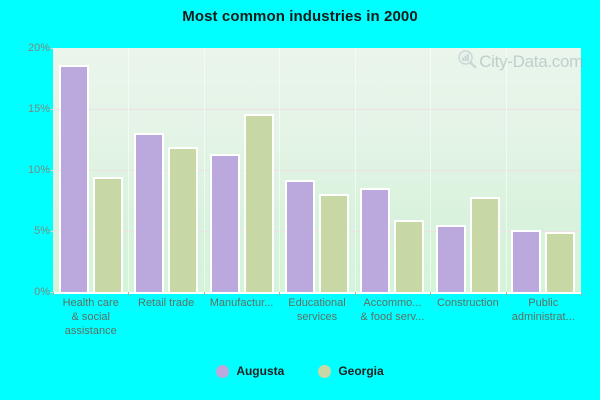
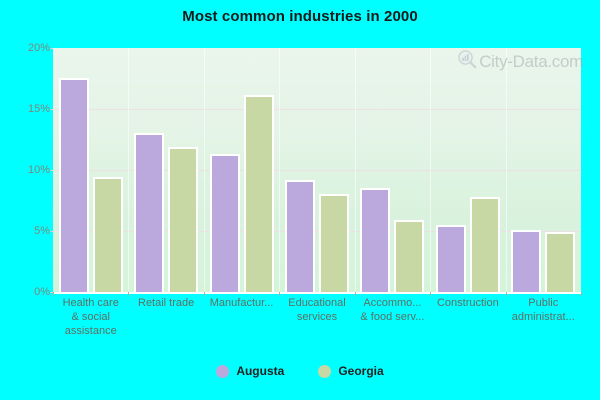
Augusta/Health care & social assistance: 18.7% -> 17.6%
Georgia/Manufactur...: 14.7% -> 16.2%
